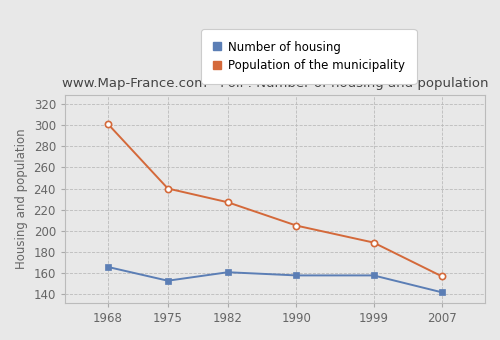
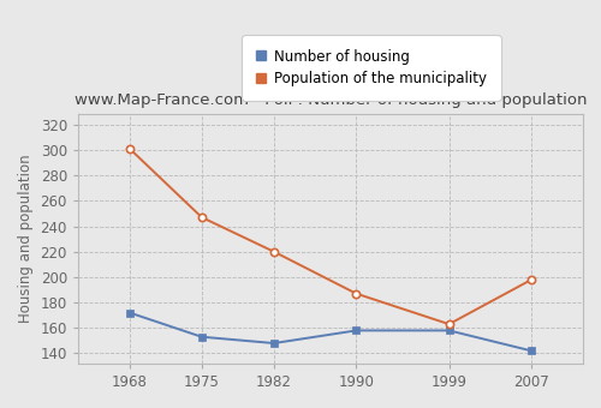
Number of housing/1968: 166 -> 172
Population of the municipality/1975: 240 -> 247
Number of housing/1982: 161 -> 148
Population of the municipality/1982: 227 -> 220
Population of the municipality/1990: 205 -> 187
Population of the municipality/1999: 189 -> 163
Population of the municipality/2007: 157 -> 198
